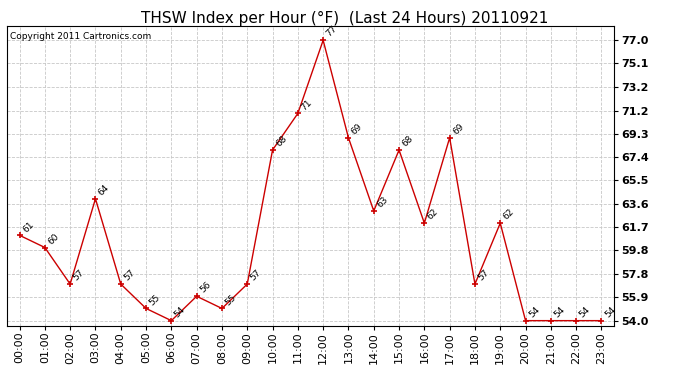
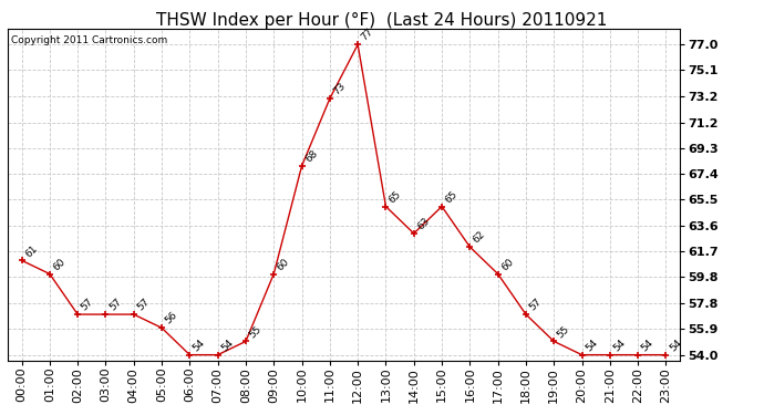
03:00: 64 -> 57
05:00: 55 -> 56
07:00: 56 -> 54
09:00: 57 -> 60
11:00: 71 -> 73
13:00: 69 -> 65
15:00: 68 -> 65
17:00: 69 -> 60
19:00: 62 -> 55
